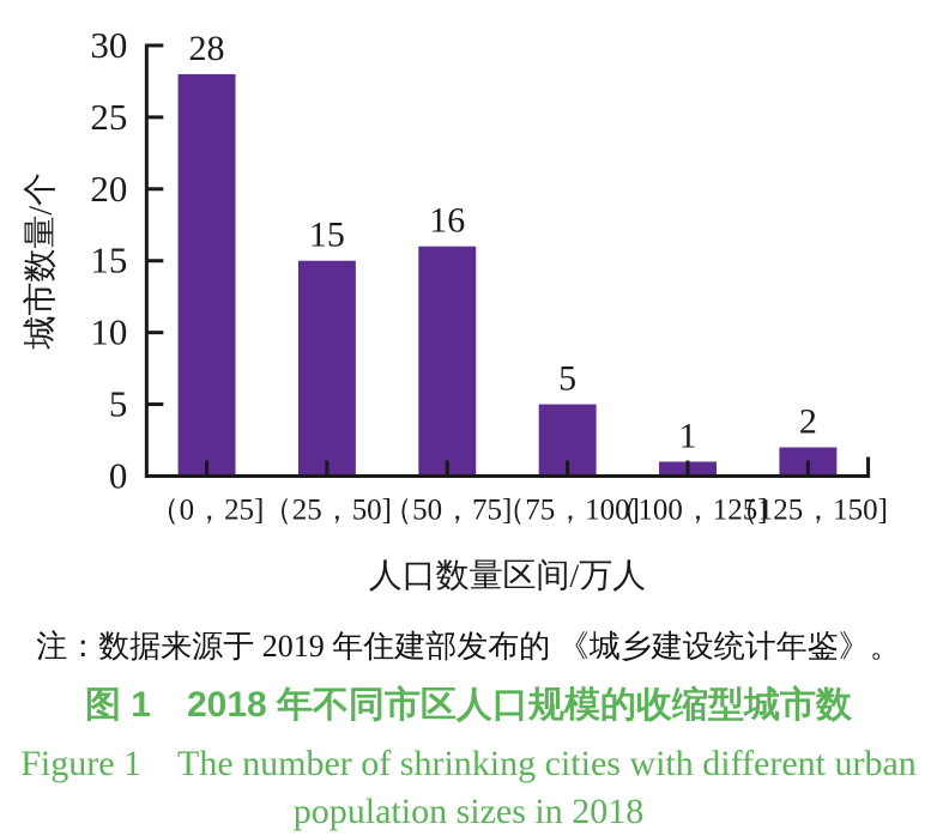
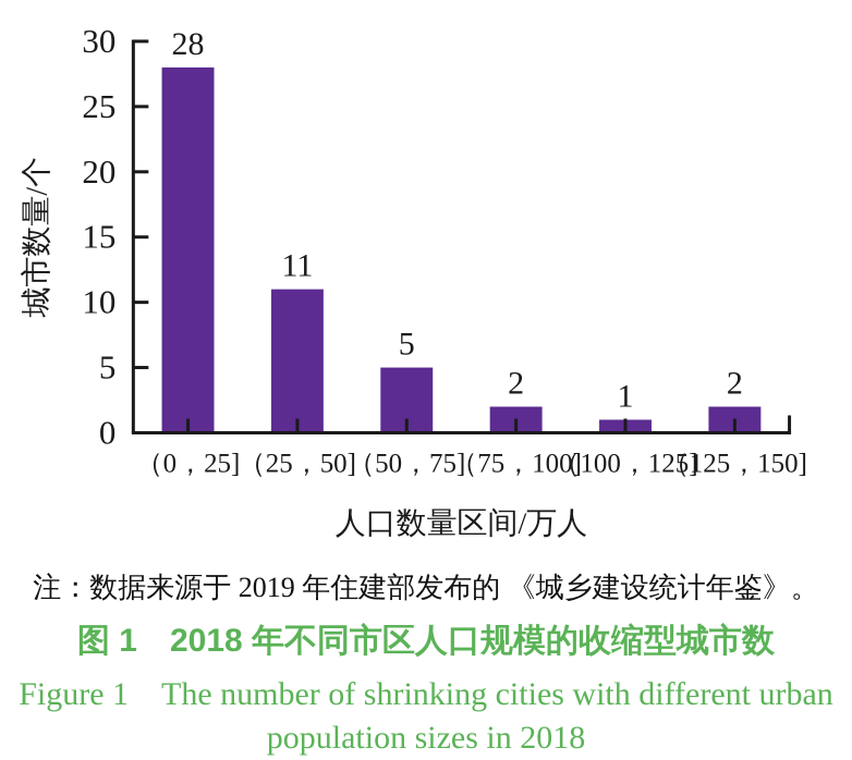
（25，50]: 15 -> 11
（50，75]: 16 -> 5
（75，100]: 5 -> 2
